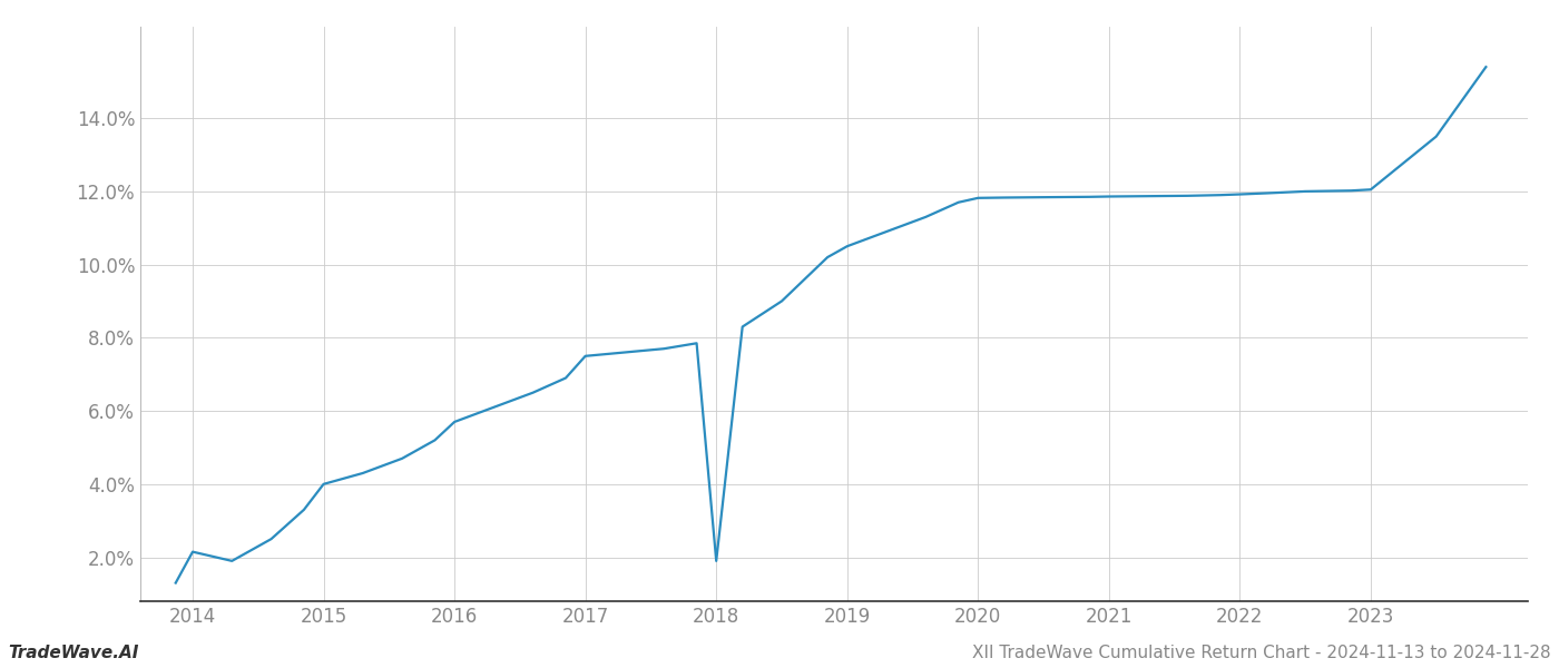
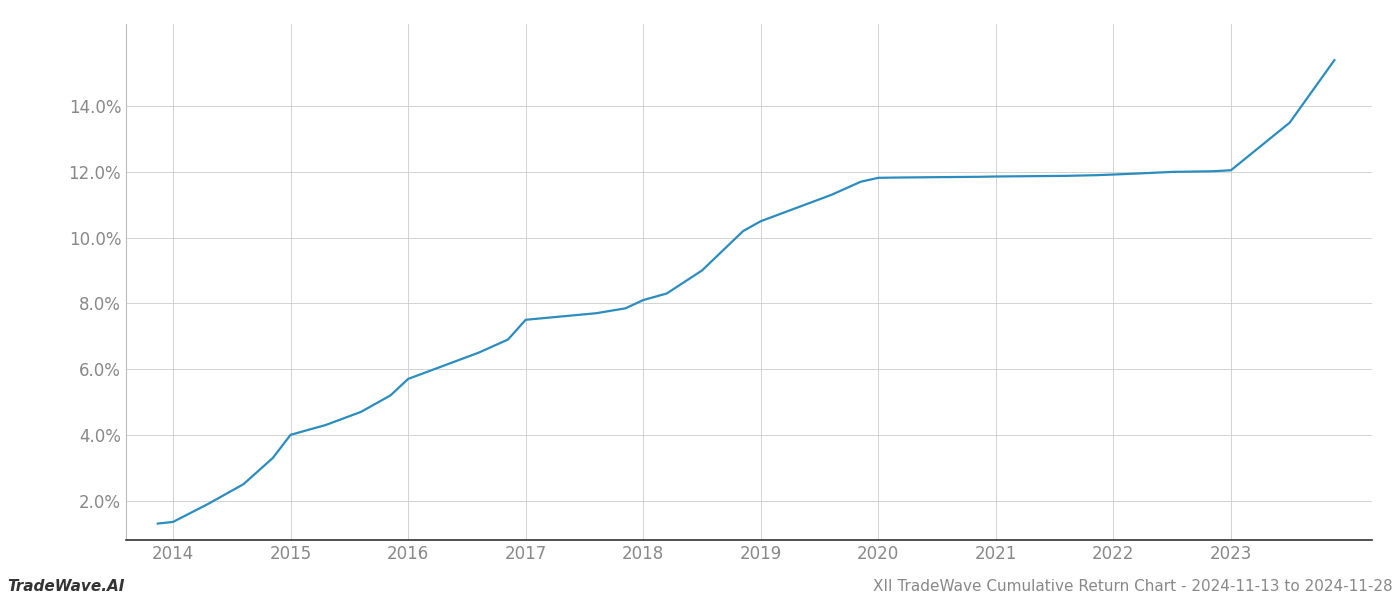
2014: 2.15% -> 1.35%
2018: 1.90% -> 8.10%
